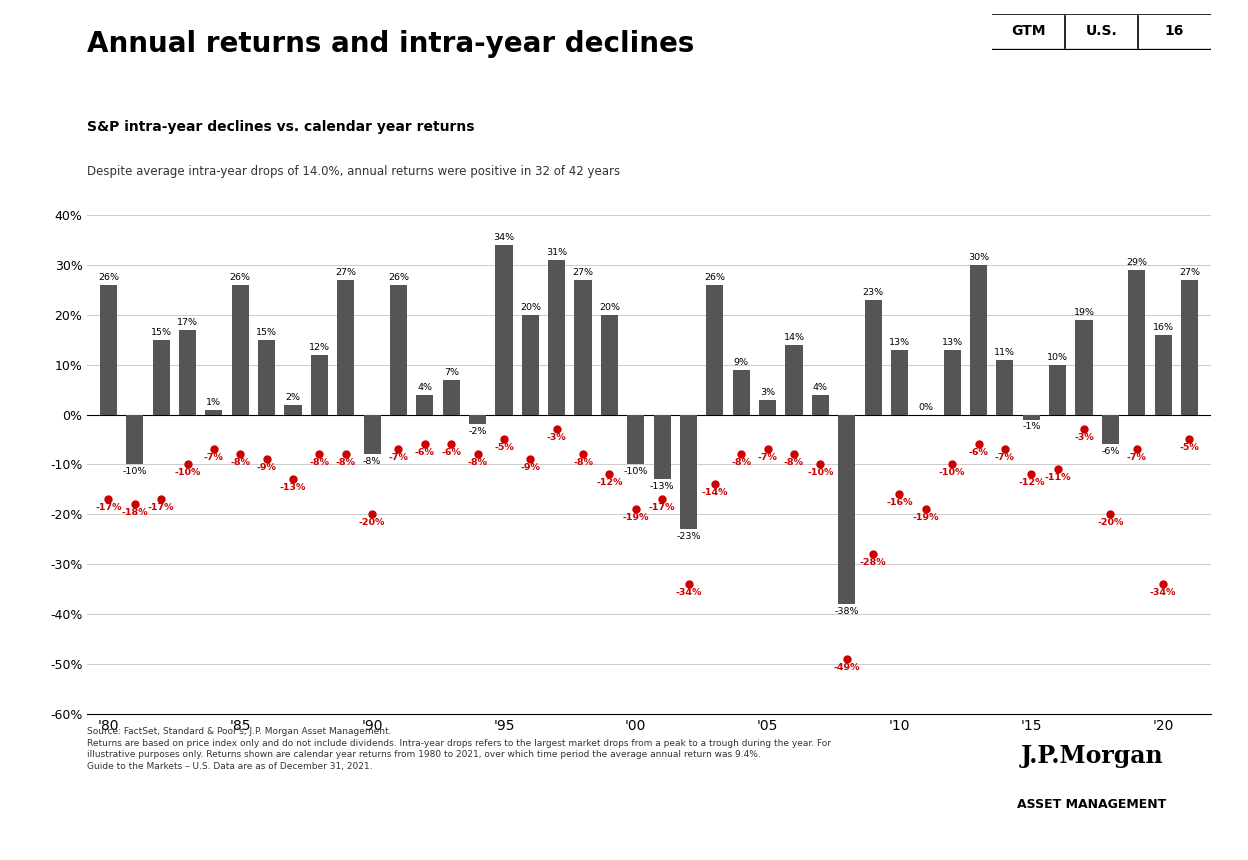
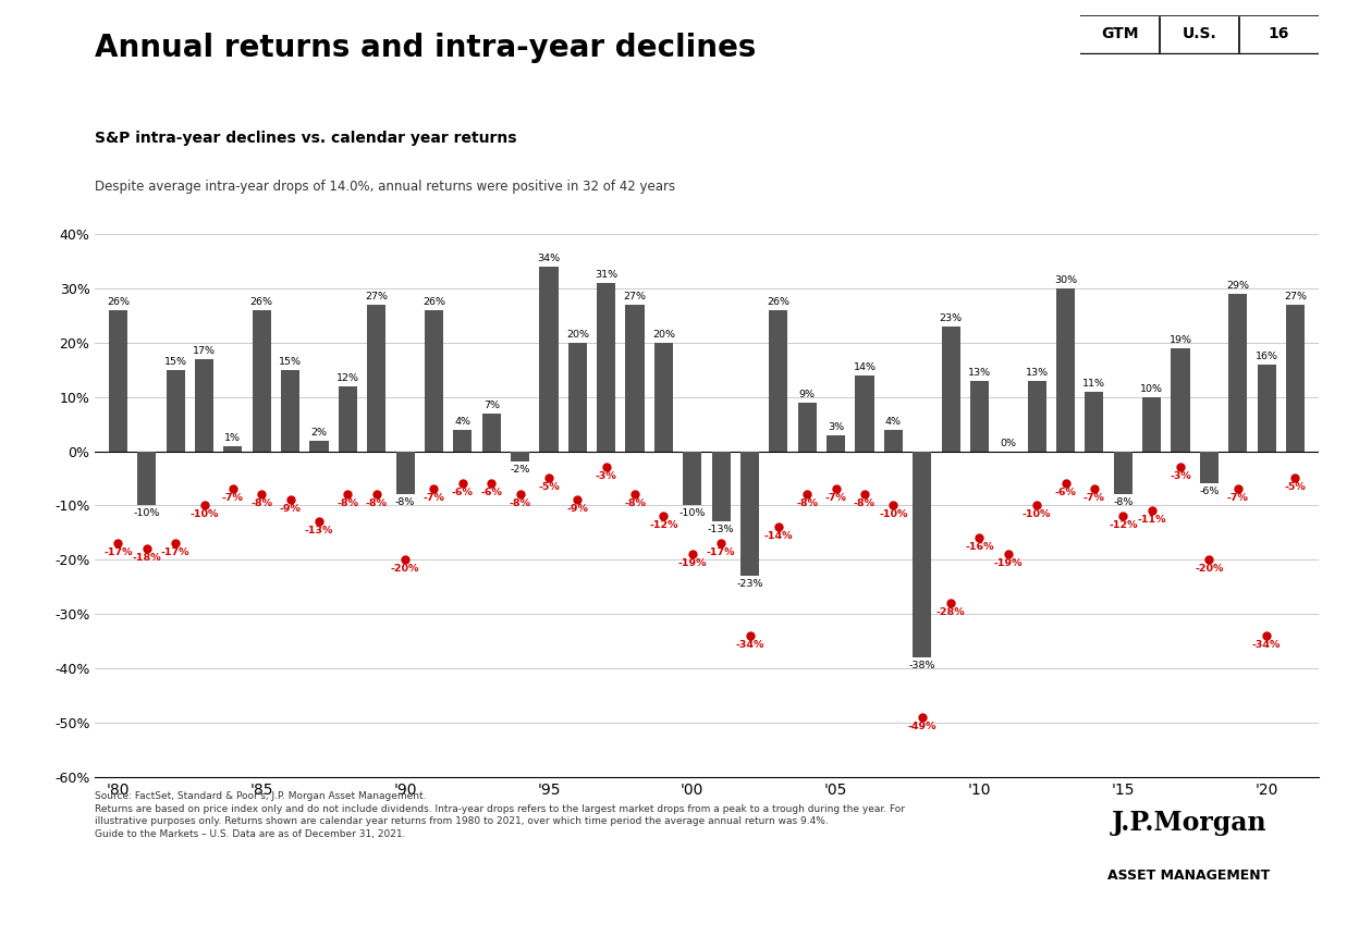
'15: -1% -> -8%
